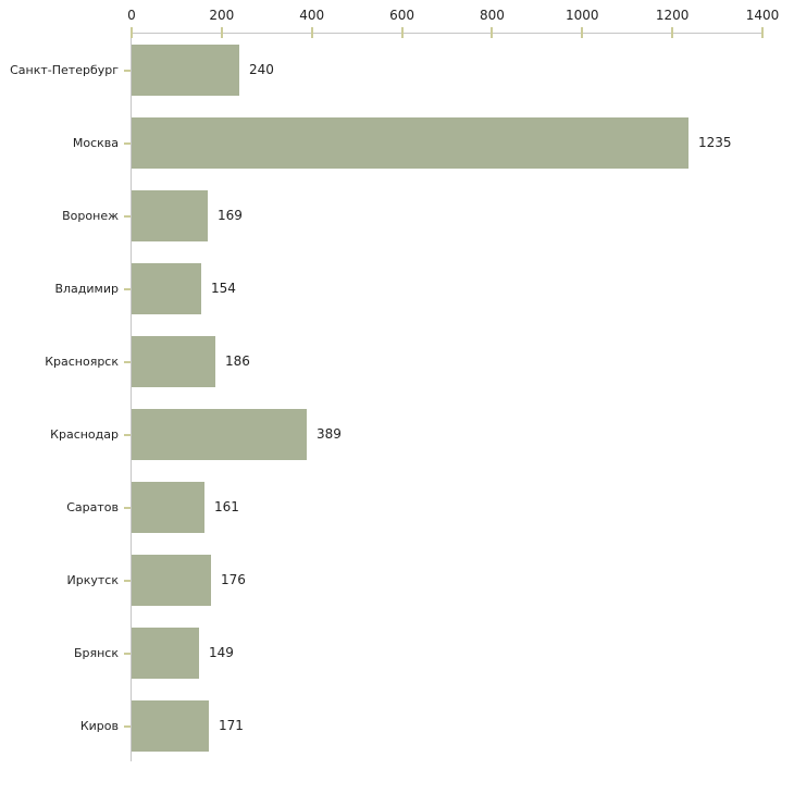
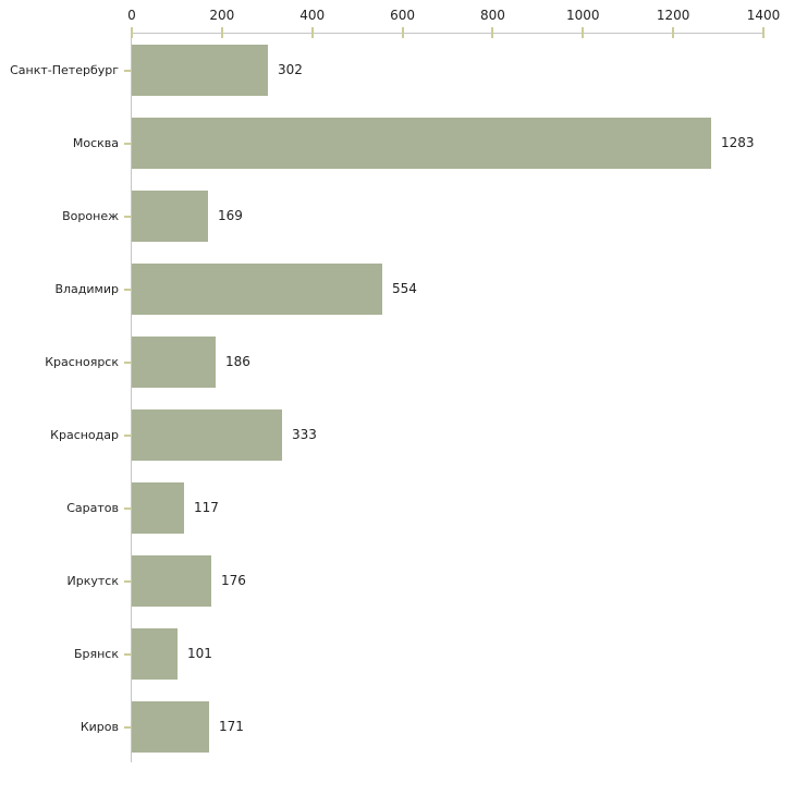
Санкт-Петербург: 240 -> 302
Москва: 1235 -> 1283
Владимир: 154 -> 554
Краснодар: 389 -> 333
Саратов: 161 -> 117
Брянск: 149 -> 101
